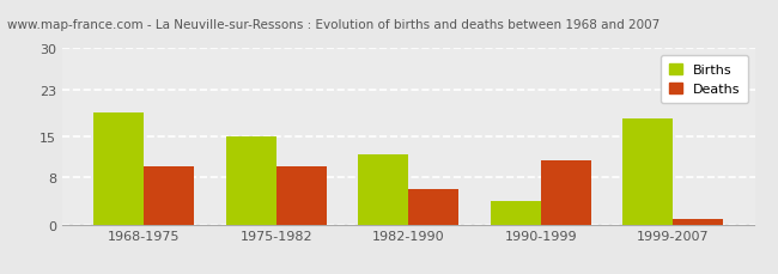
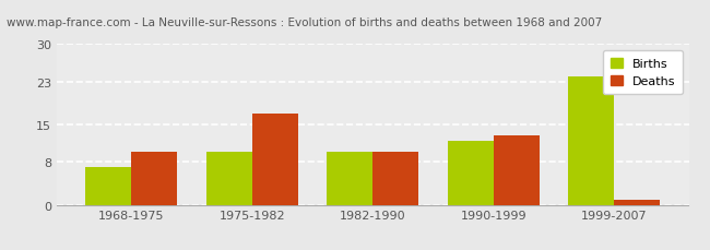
Births/1968-1975: 19 -> 7
Births/1975-1982: 15 -> 10
Deaths/1975-1982: 10 -> 17
Births/1982-1990: 12 -> 10
Deaths/1982-1990: 6 -> 10
Births/1990-1999: 4 -> 12
Deaths/1990-1999: 11 -> 13
Births/1999-2007: 18 -> 24
